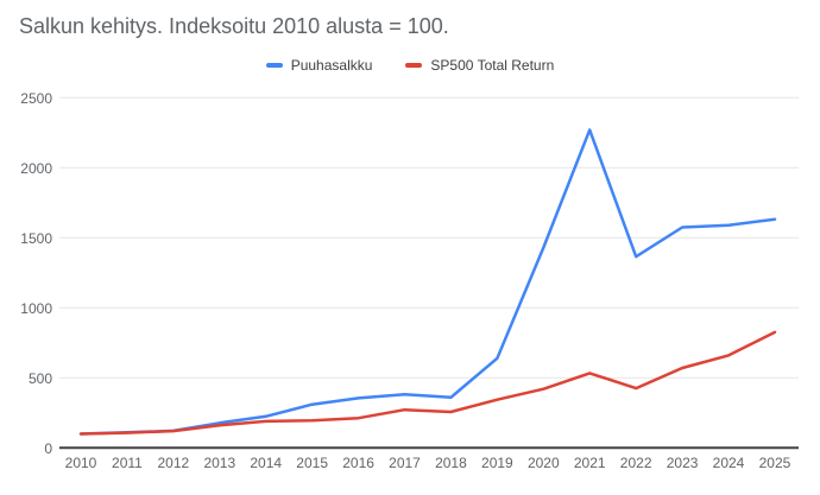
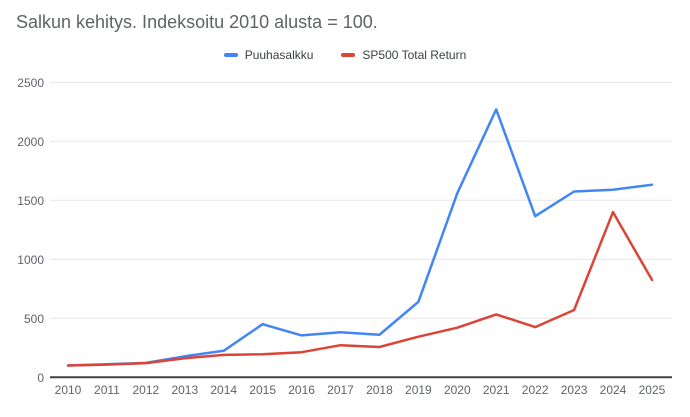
Puuhasalkku/2015: 310 -> 450
Puuhasalkku/2020: 1430 -> 1560
SP500 Total Return/2024: 660 -> 1400
